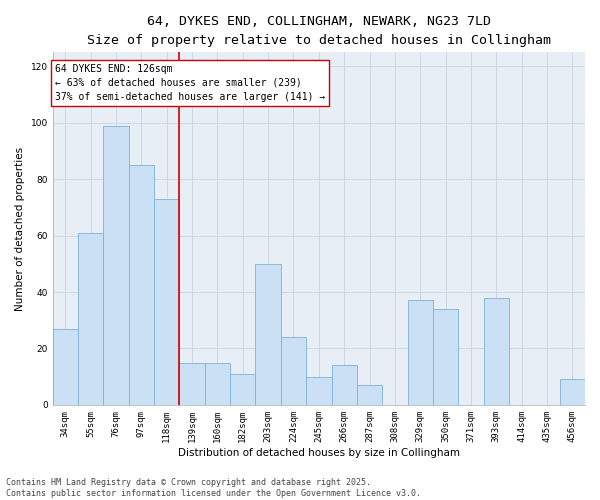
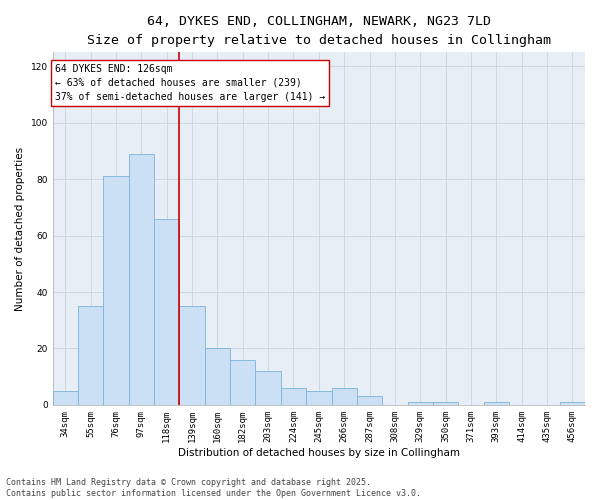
34sqm: 27 -> 5
55sqm: 61 -> 35
76sqm: 99 -> 81
97sqm: 85 -> 89
118sqm: 73 -> 66
139sqm: 15 -> 35
160sqm: 15 -> 20
182sqm: 11 -> 16
203sqm: 50 -> 12
224sqm: 24 -> 6
245sqm: 10 -> 5
266sqm: 14 -> 6
287sqm: 7 -> 3
329sqm: 37 -> 1
350sqm: 34 -> 1
393sqm: 38 -> 1
456sqm: 9 -> 1
